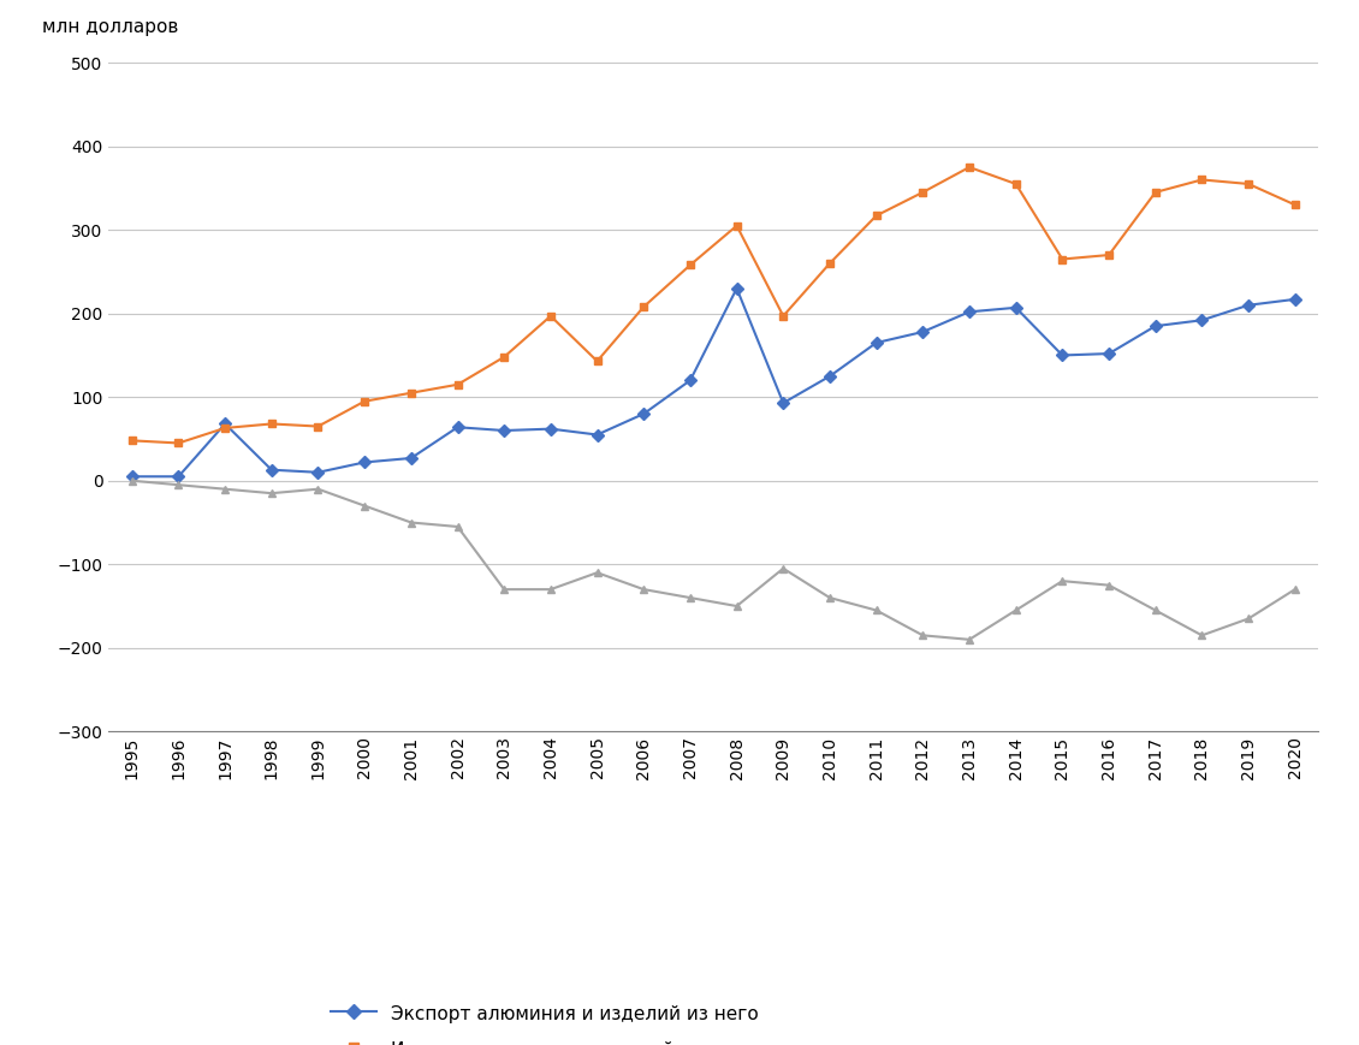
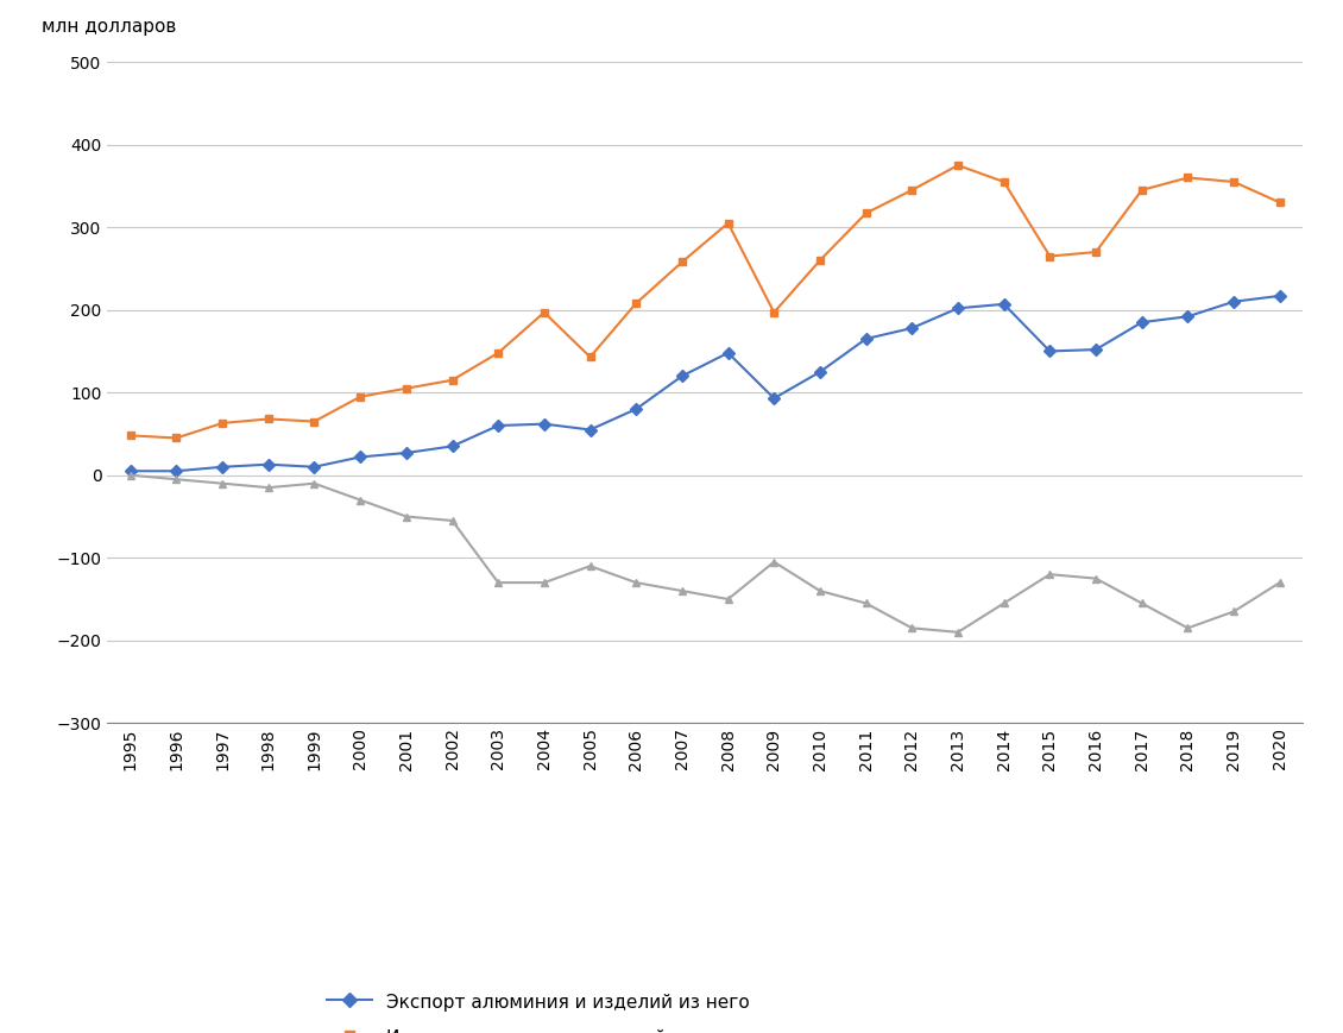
Экспорт алюминия и изделий из него/1997: 68 -> 10
Экспорт алюминия и изделий из него/2002: 64 -> 35
Экспорт алюминия и изделий из него/2008: 230 -> 148
